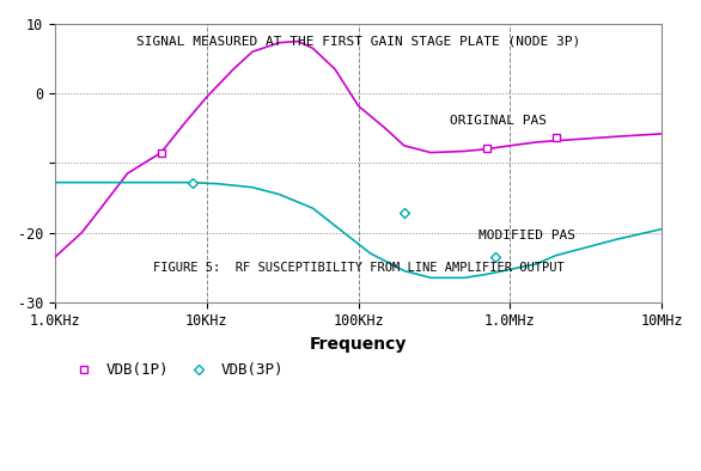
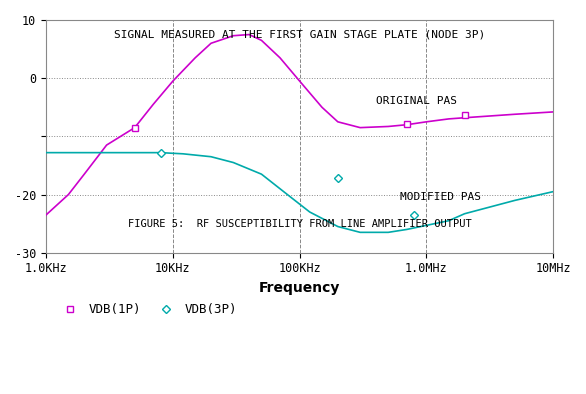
VDB(1P)/100KHz: -1.8 -> -0.5
